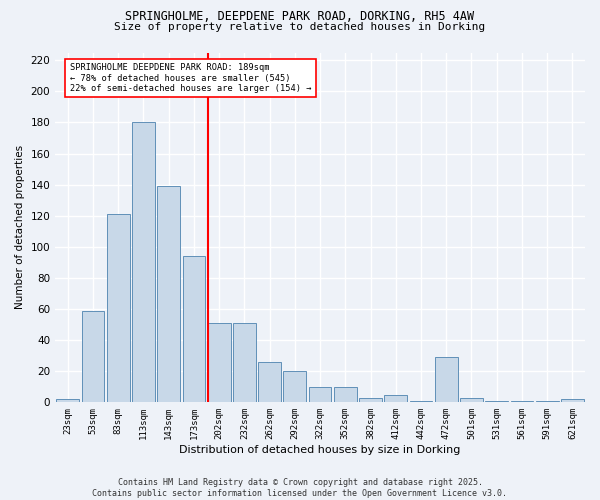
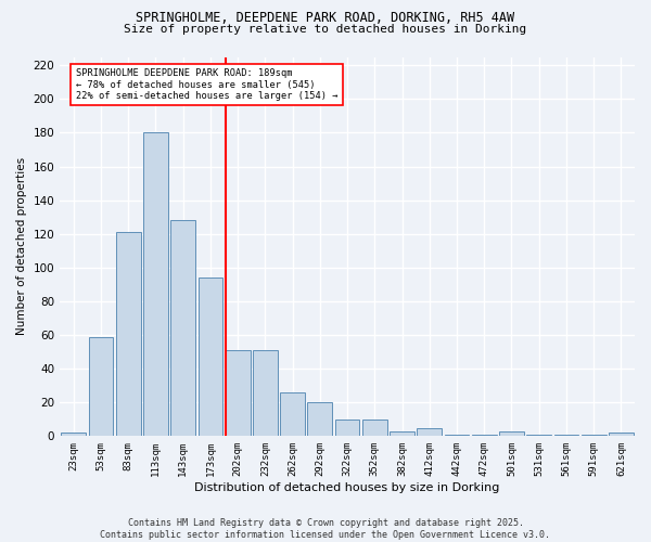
143sqm: 139 -> 128
472sqm: 29 -> 1
